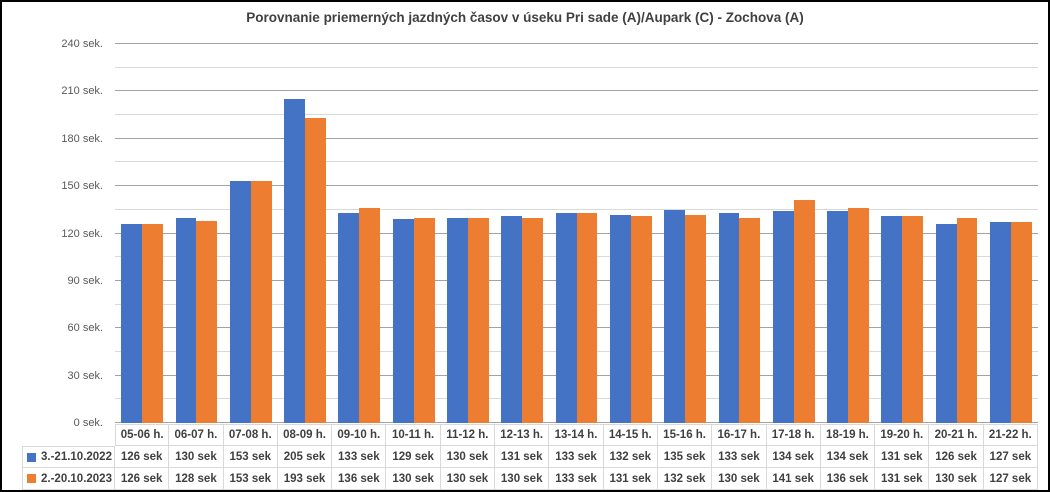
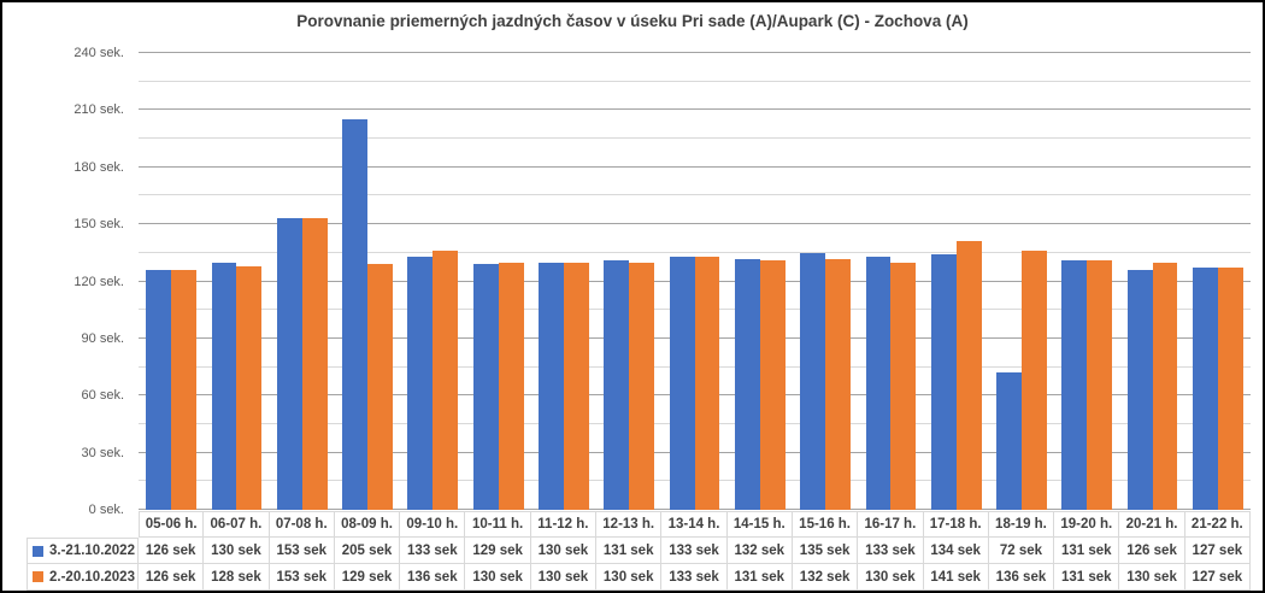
2.-20.10.2023/08-09 h.: 193 -> 129
3.-21.10.2022/18-19 h.: 134 -> 72
